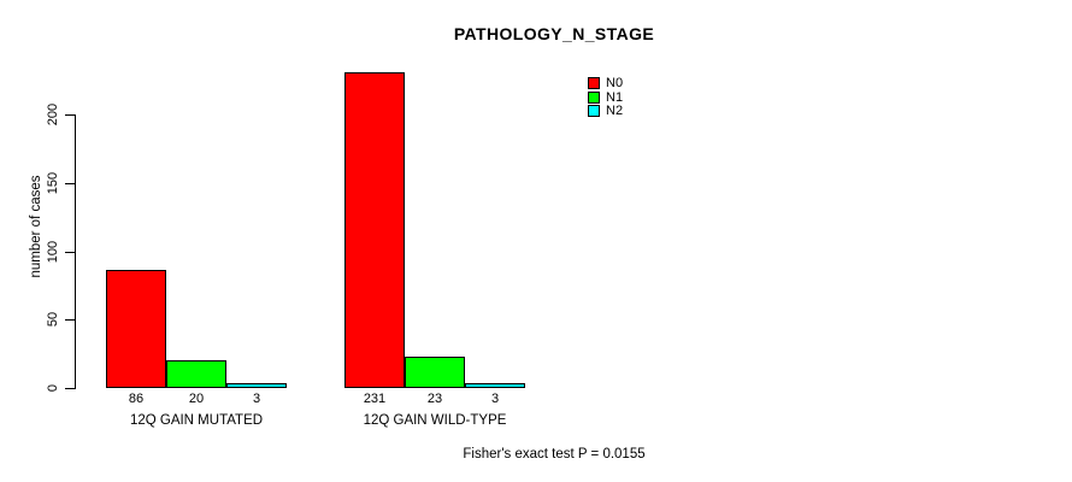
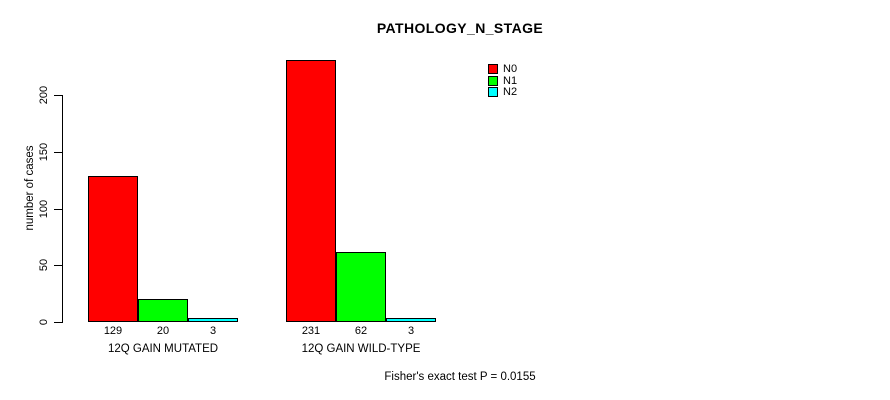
N0/12Q GAIN MUTATED: 86 -> 129
N1/12Q GAIN WILD-TYPE: 23 -> 62
